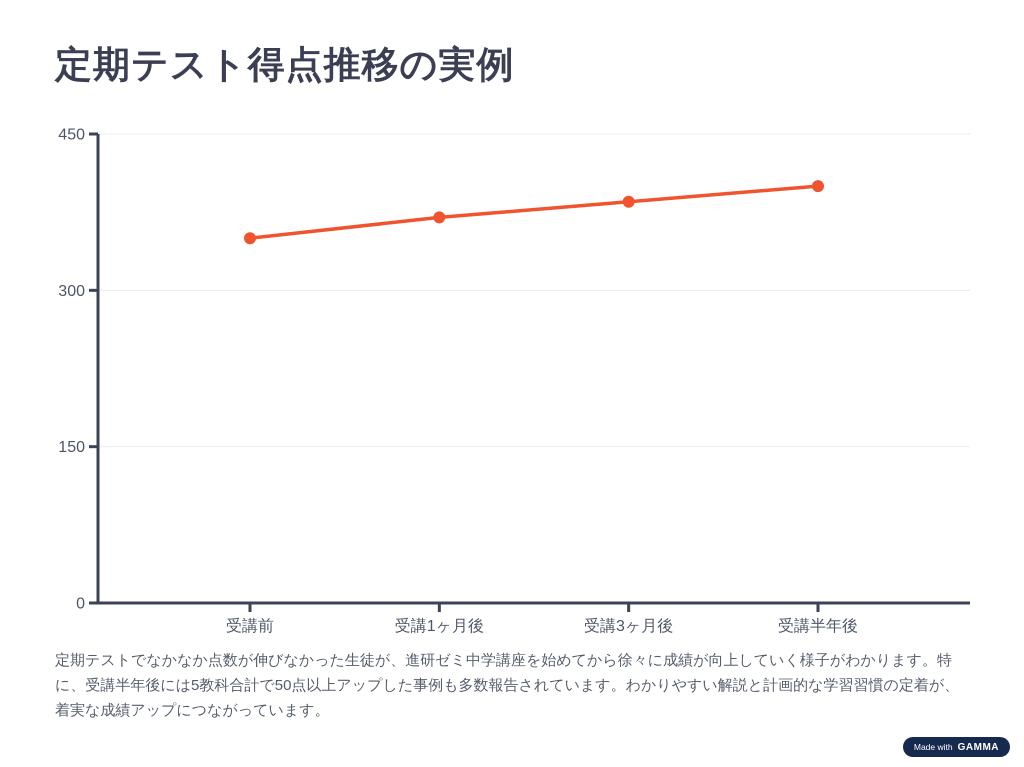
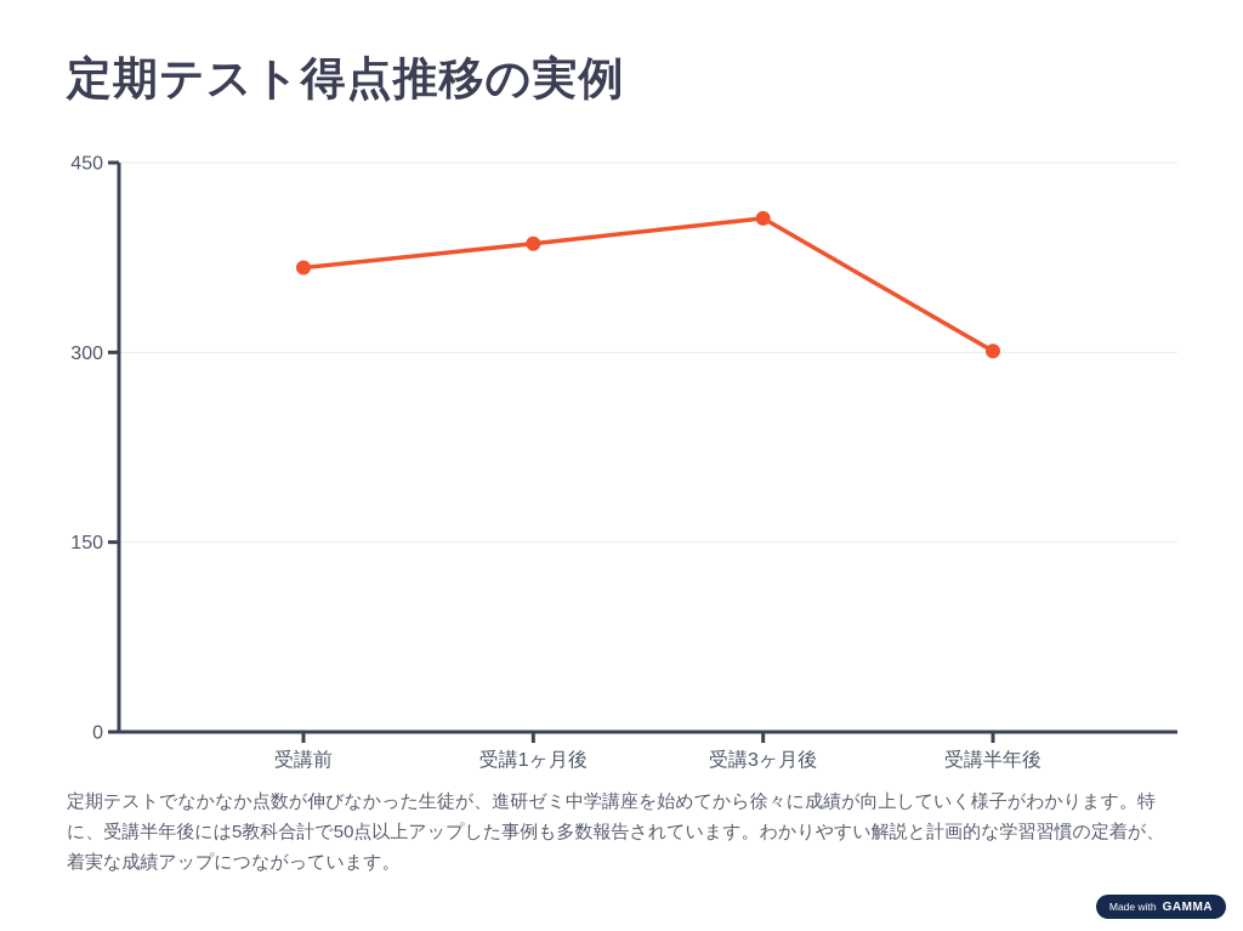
受講前: 350 -> 367
受講1ヶ月後: 370 -> 386
受講3ヶ月後: 385 -> 406
受講半年後: 400 -> 301
